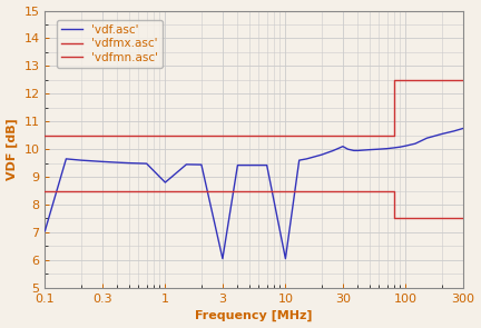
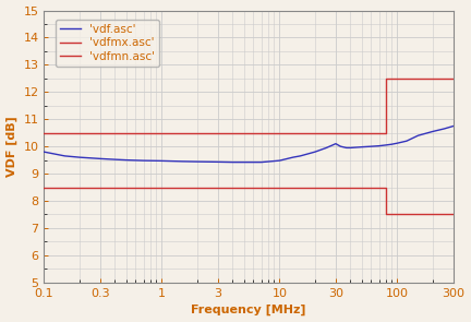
'vdf.asc'/0.1: 7.05 -> 9.80
'vdf.asc'/1: 8.80 -> 9.47
'vdf.asc'/3: 6.05 -> 9.43
'vdf.asc'/10: 6.05 -> 9.48
